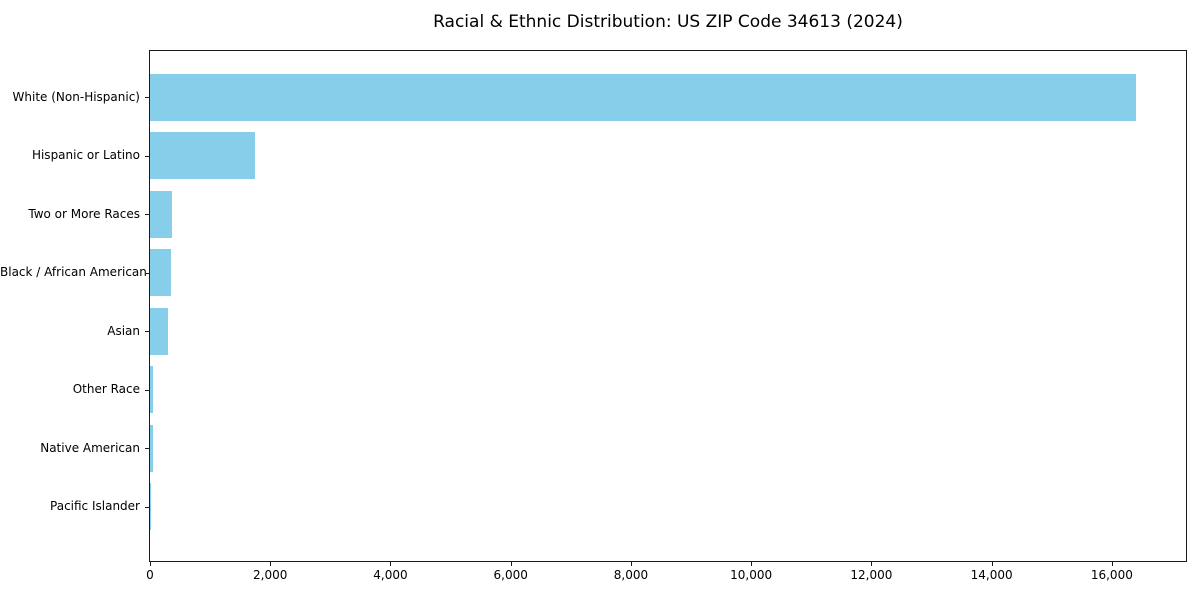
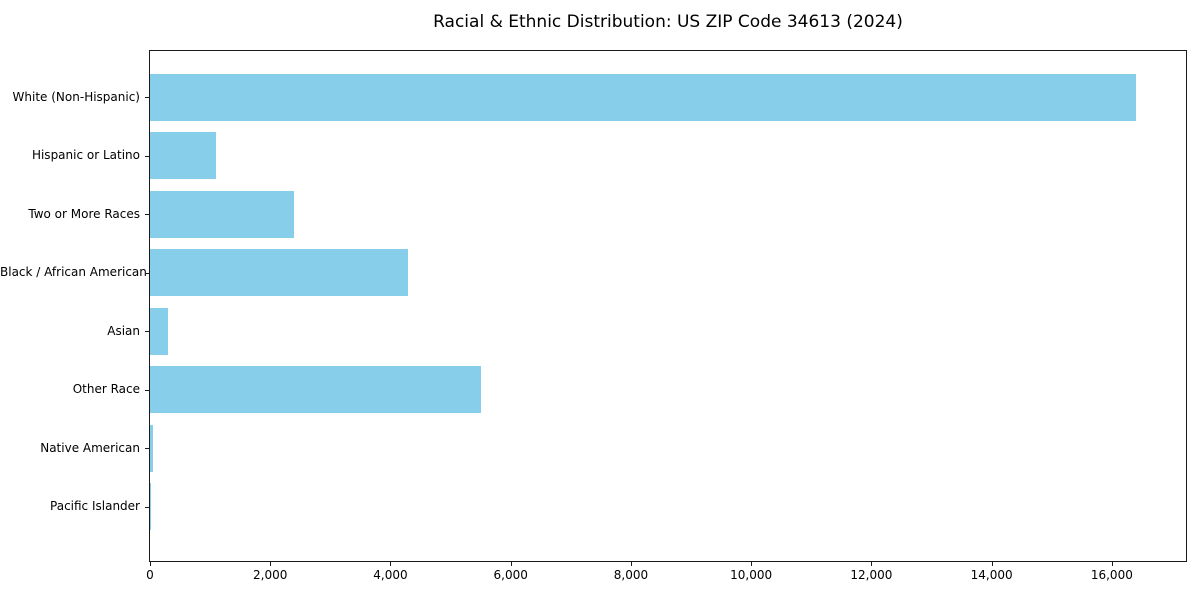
Hispanic or Latino: 1800 -> 1100
Two or More Races: 400 -> 2400
Black / African American: 400 -> 4300
Other Race: 100 -> 5500
